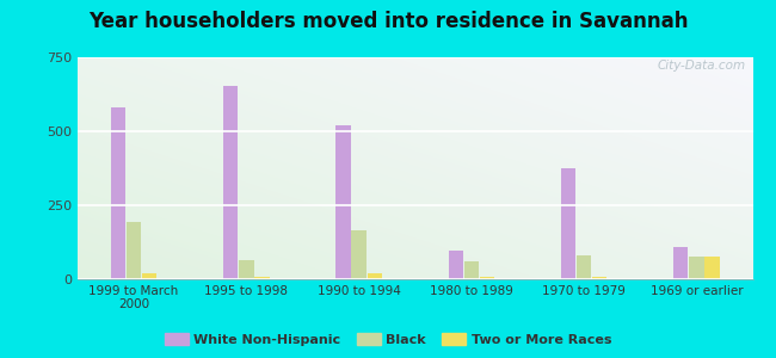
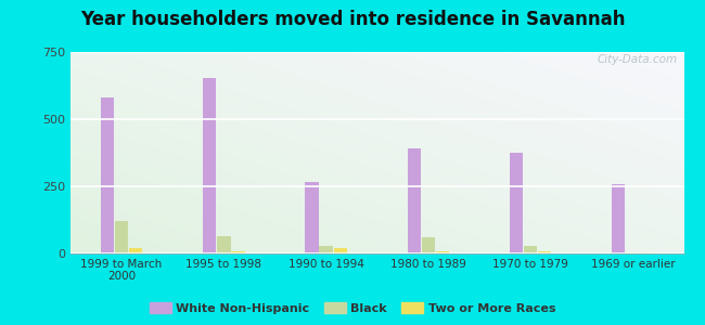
Black/1999 to March 2000: 195 -> 120
White Non-Hispanic/1990 to 1994: 520 -> 268
Black/1990 to 1994: 165 -> 30
White Non-Hispanic/1980 to 1989: 95 -> 390
Black/1970 to 1979: 80 -> 30
White Non-Hispanic/1969 or earlier: 110 -> 260
Black/1969 or earlier: 75 -> 5
Two or More Races/1969 or earlier: 75 -> 3
